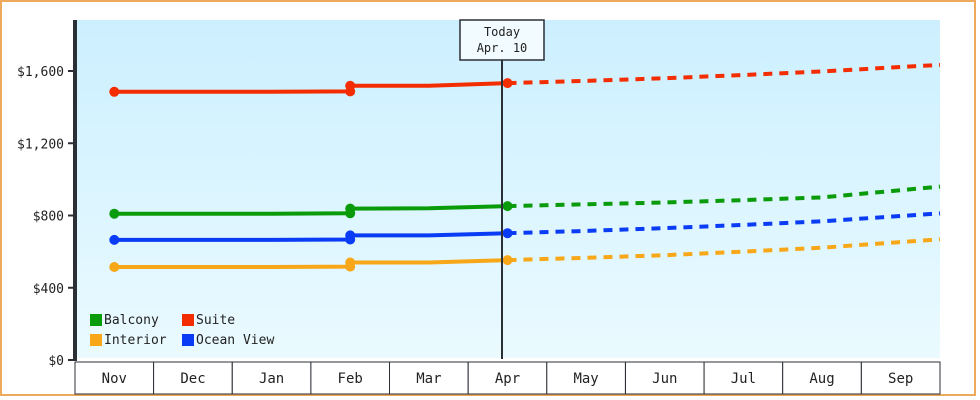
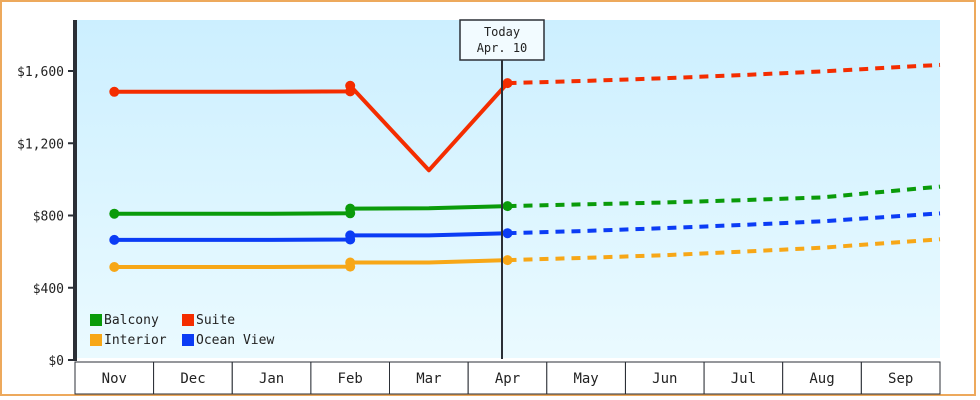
Ocean View/Feb: $670 -> $410
Suite/Mar: $1520 -> $1050
